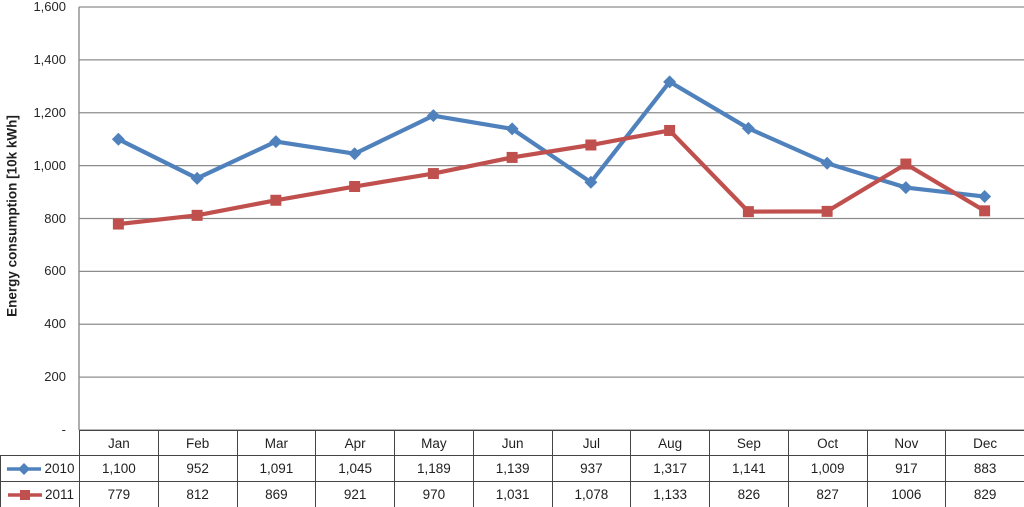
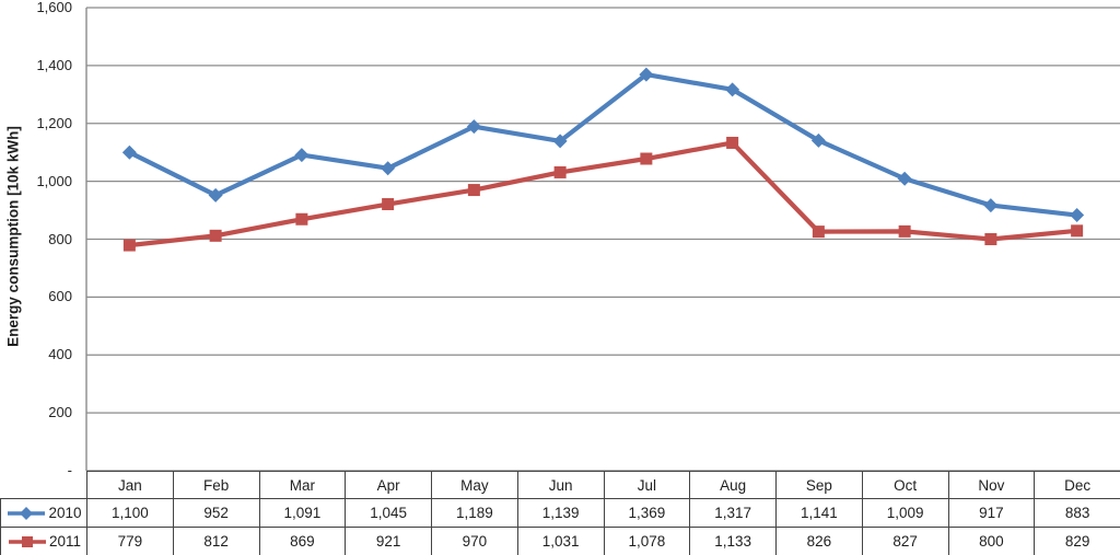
2010/Jul: 937 -> 1,369
2011/Nov: 1006 -> 800
